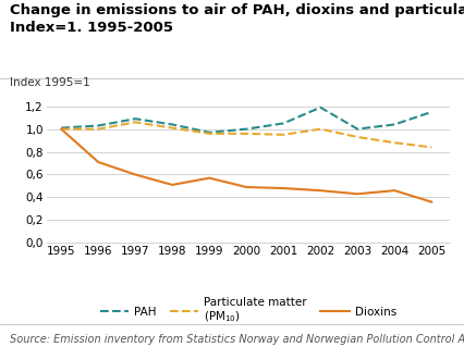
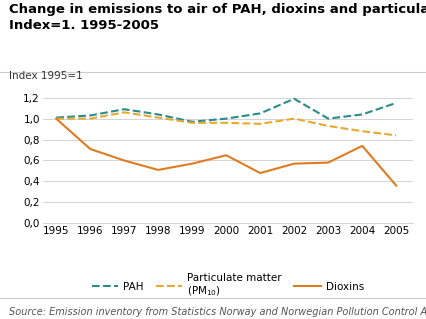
Dioxins/2000: 0,49 -> 0,65
Dioxins/2002: 0,46 -> 0,57
Dioxins/2003: 0,43 -> 0,58
Dioxins/2004: 0,46 -> 0,74
